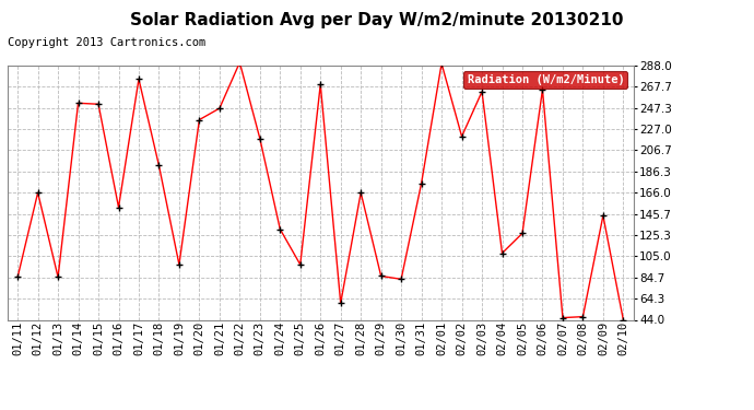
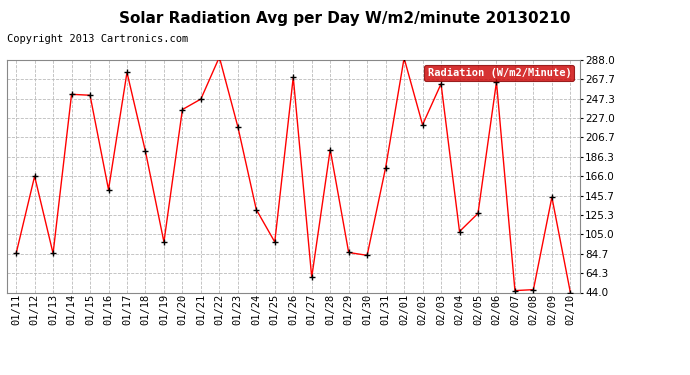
01/28: 166 -> 194
